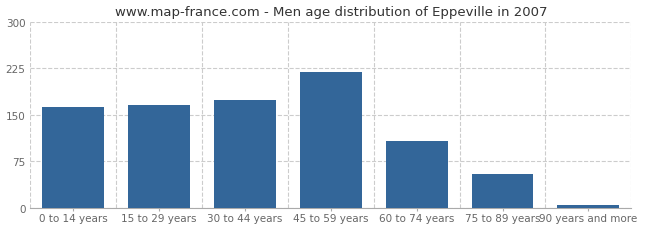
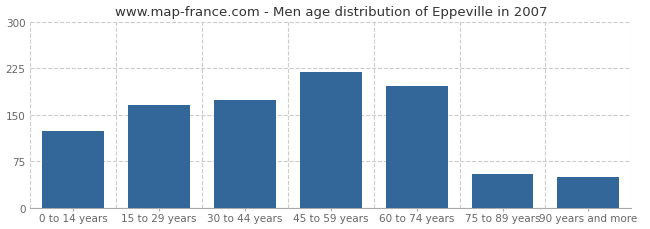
0 to 14 years: 163 -> 124
60 to 74 years: 107 -> 196
90 years and more: 4 -> 50
